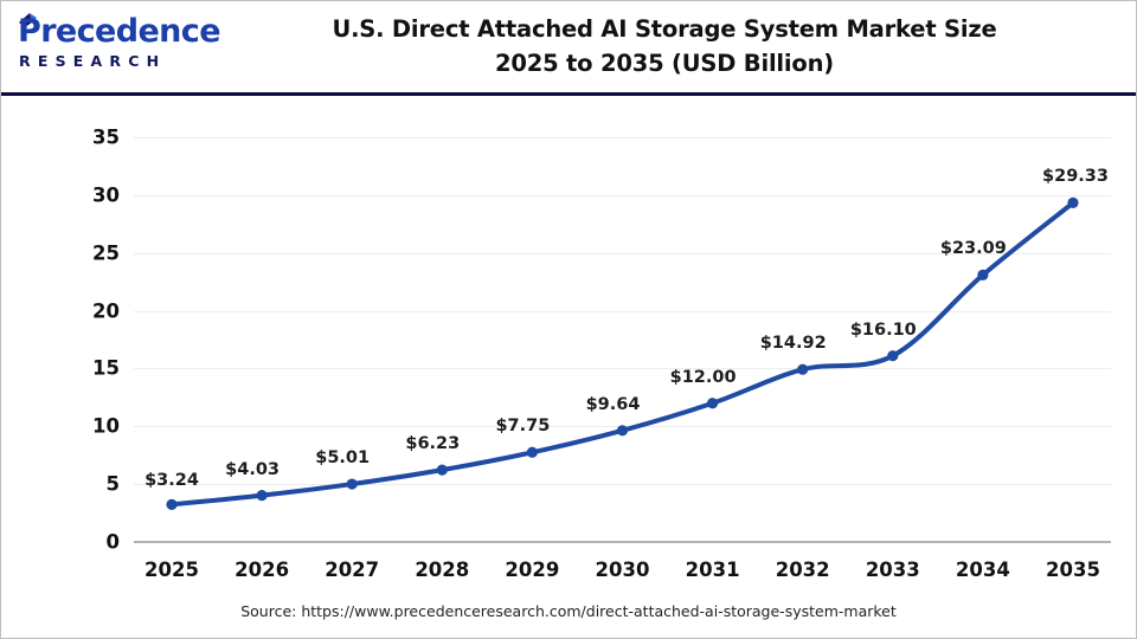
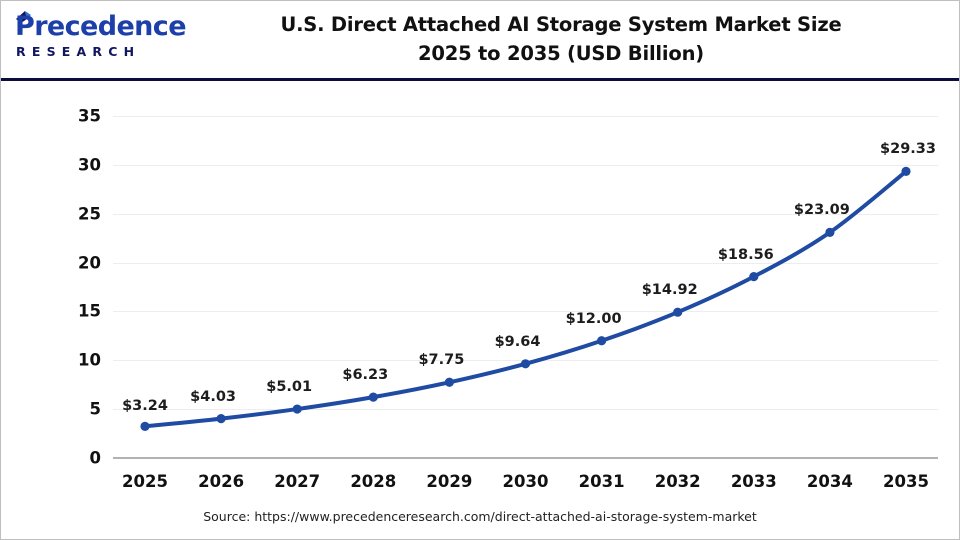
2033: $16.10 -> $18.56
